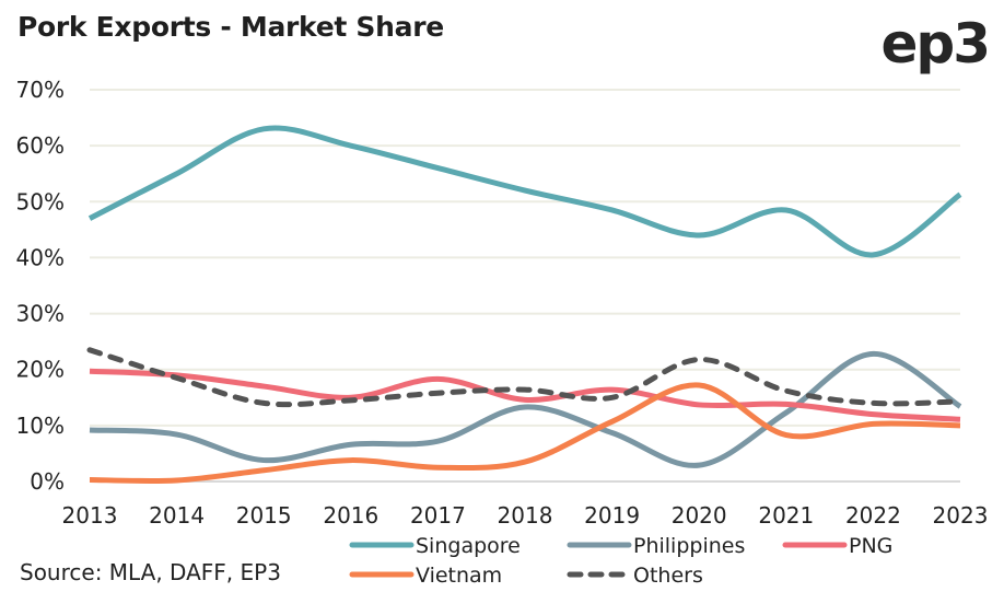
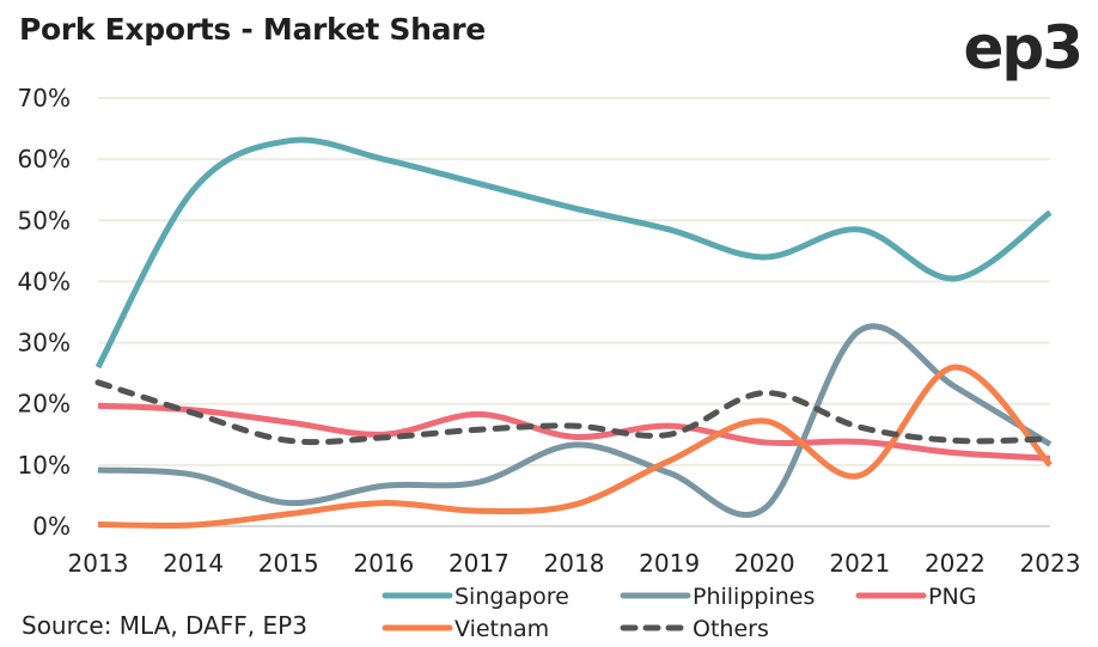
Singapore/2013: 47% -> 26%
Philippines/2021: 12% -> 32%
Vietnam/2022: 10% -> 26%
